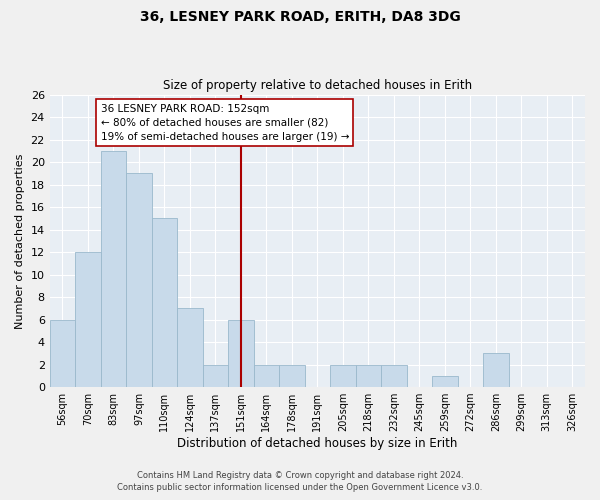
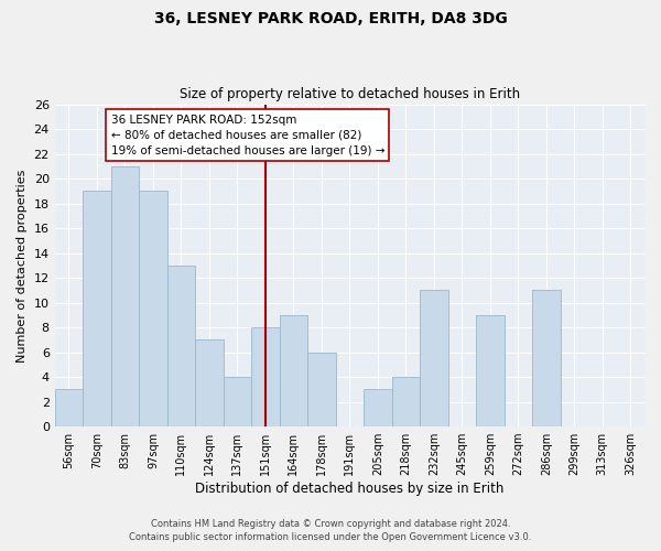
56sqm: 6 -> 3
70sqm: 12 -> 19
110sqm: 15 -> 13
137sqm: 2 -> 4
151sqm: 6 -> 8
164sqm: 2 -> 9
178sqm: 2 -> 6
205sqm: 2 -> 3
218sqm: 2 -> 4
232sqm: 2 -> 11
259sqm: 1 -> 9
286sqm: 3 -> 11
